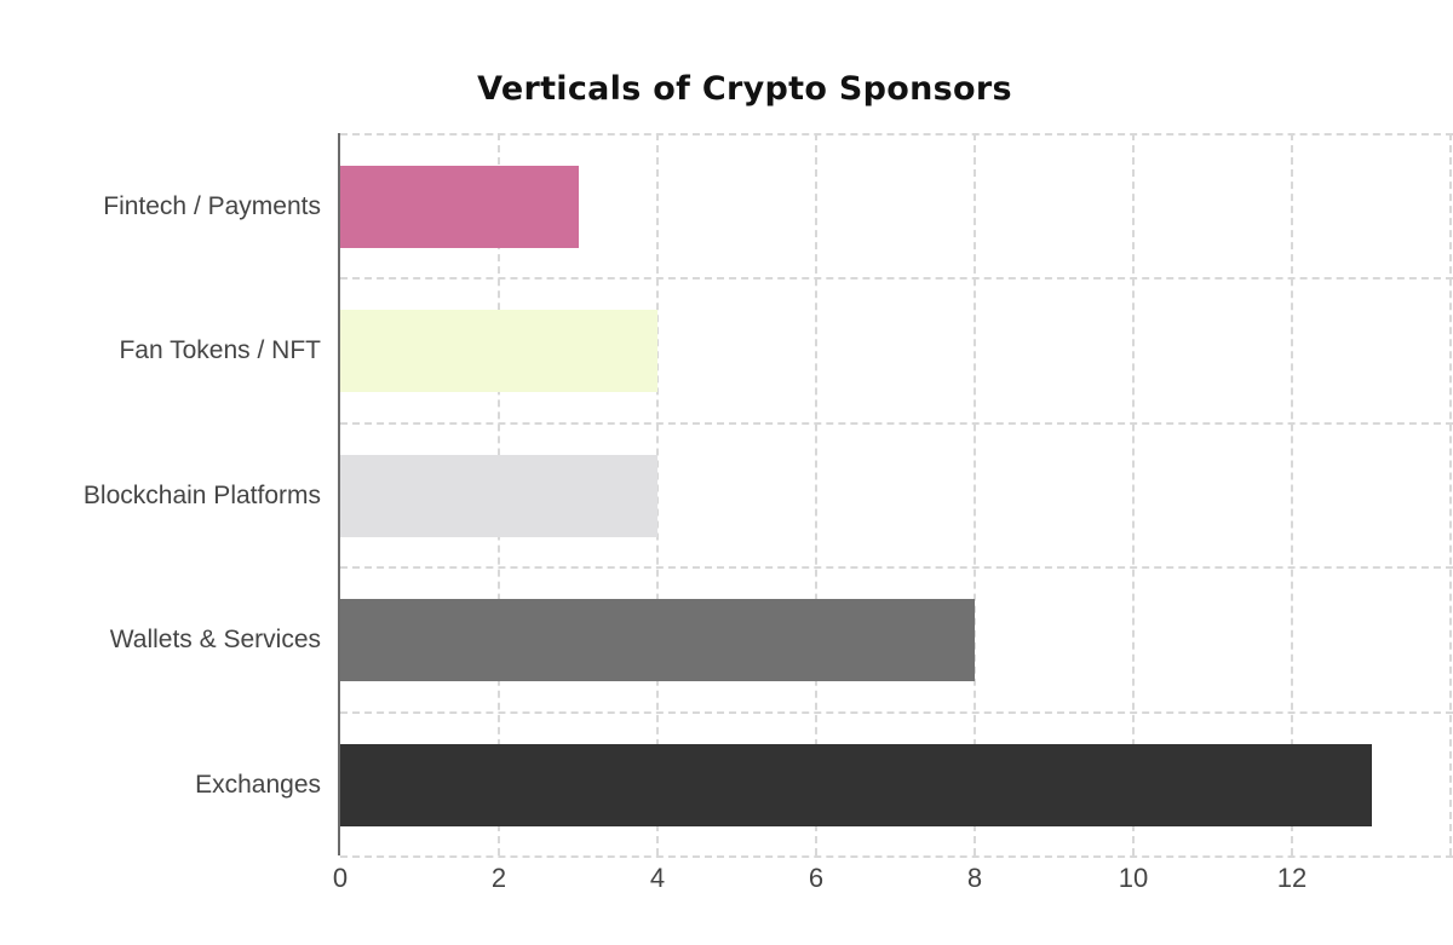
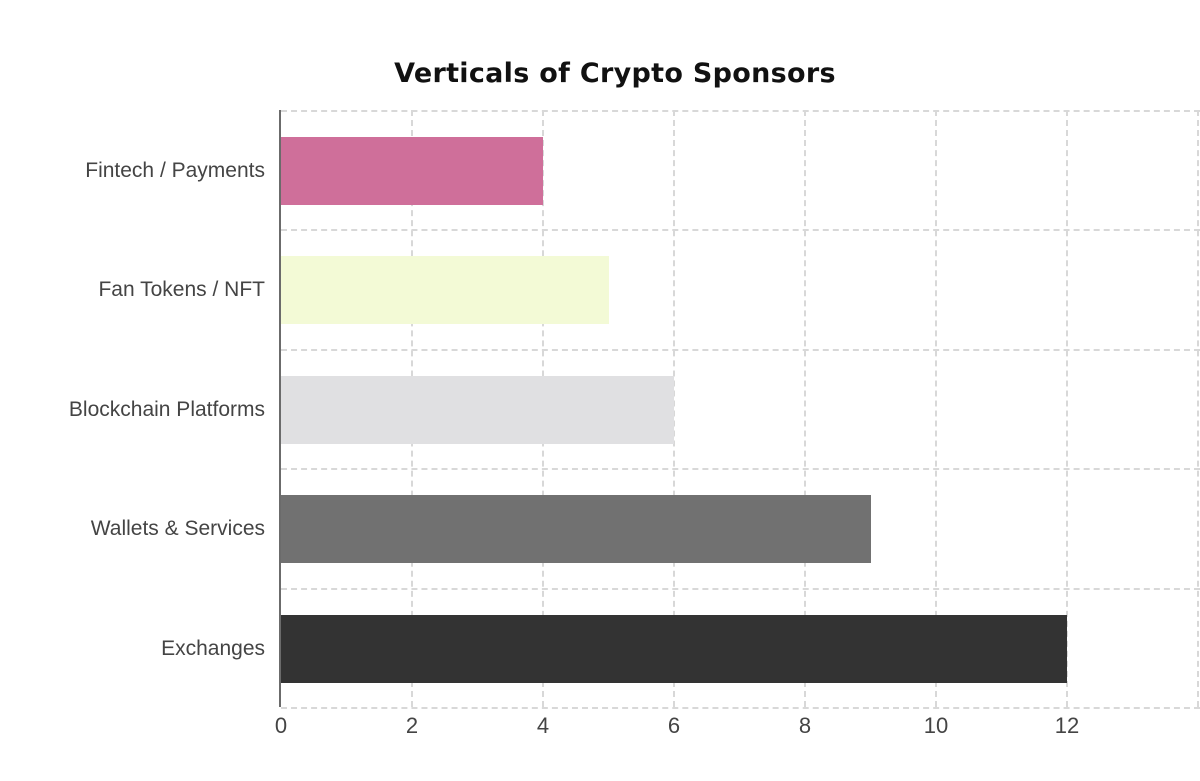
Fintech / Payments: 3 -> 4
Fan Tokens / NFT: 4 -> 5
Blockchain Platforms: 4 -> 6
Wallets & Services: 8 -> 9
Exchanges: 13 -> 12
